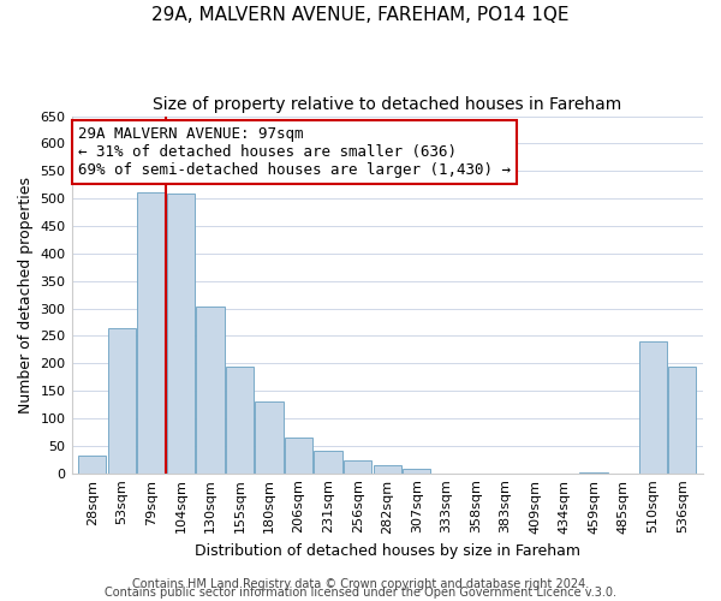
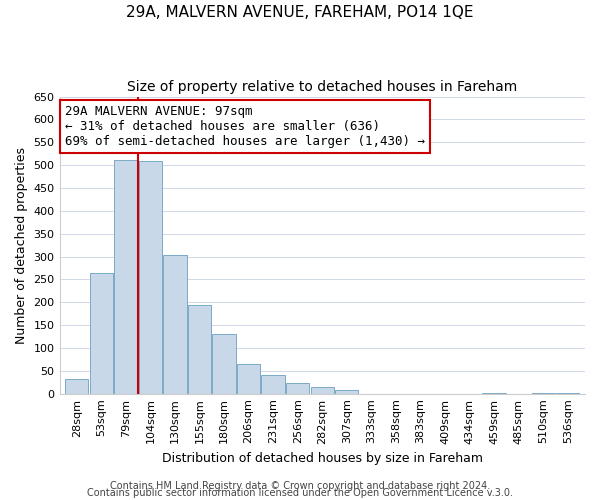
510sqm: 240 -> 2
536sqm: 195 -> 2
